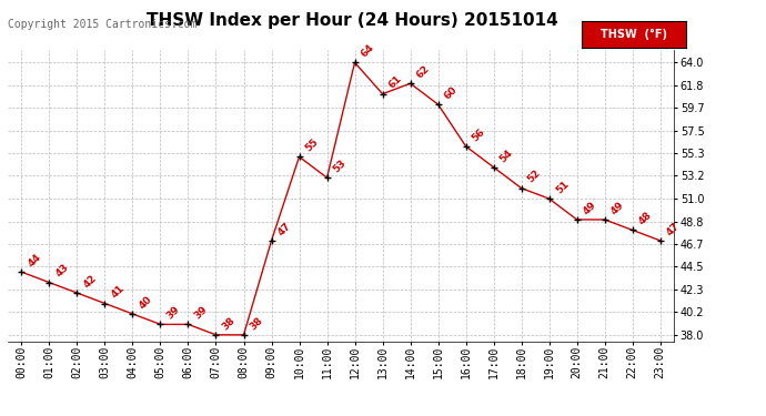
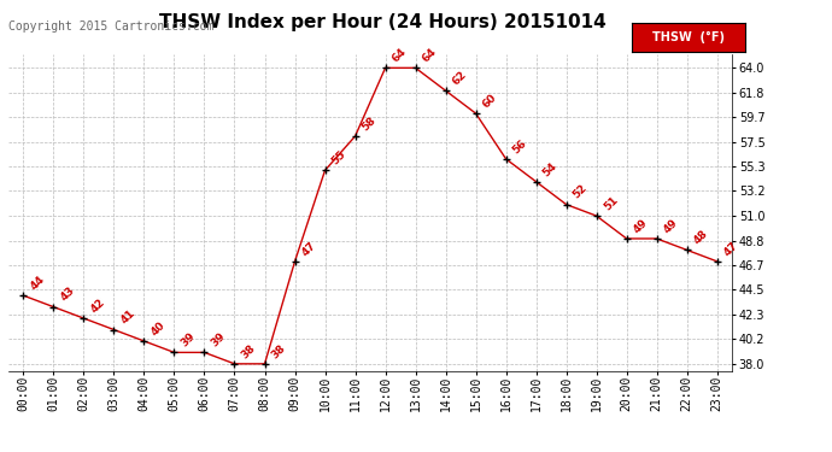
11:00: 53 -> 58
13:00: 61 -> 64
